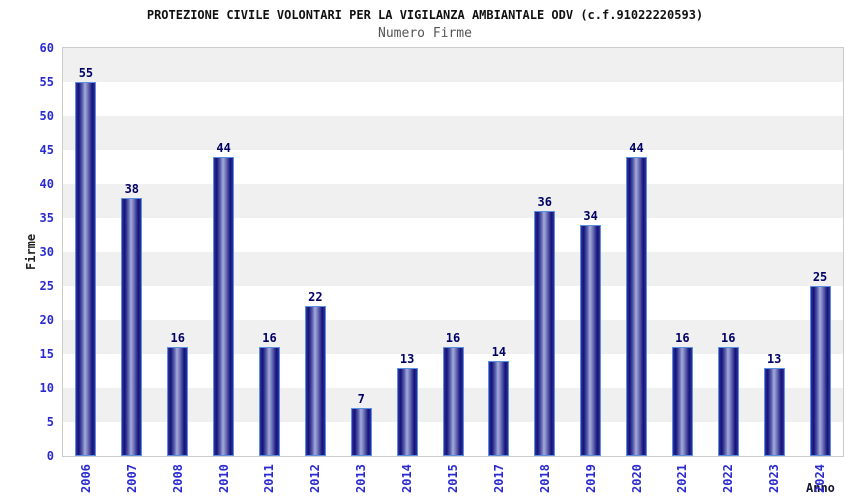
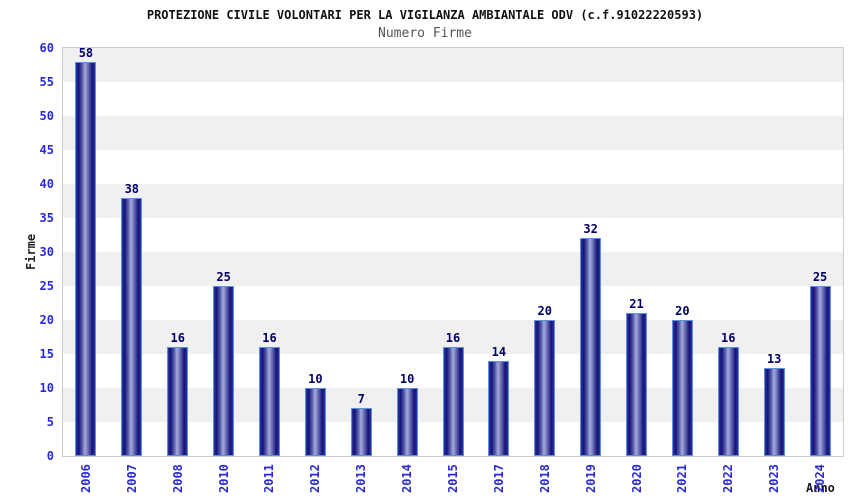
2006: 55 -> 58
2010: 44 -> 25
2012: 22 -> 10
2014: 13 -> 10
2018: 36 -> 20
2019: 34 -> 32
2020: 44 -> 21
2021: 16 -> 20
